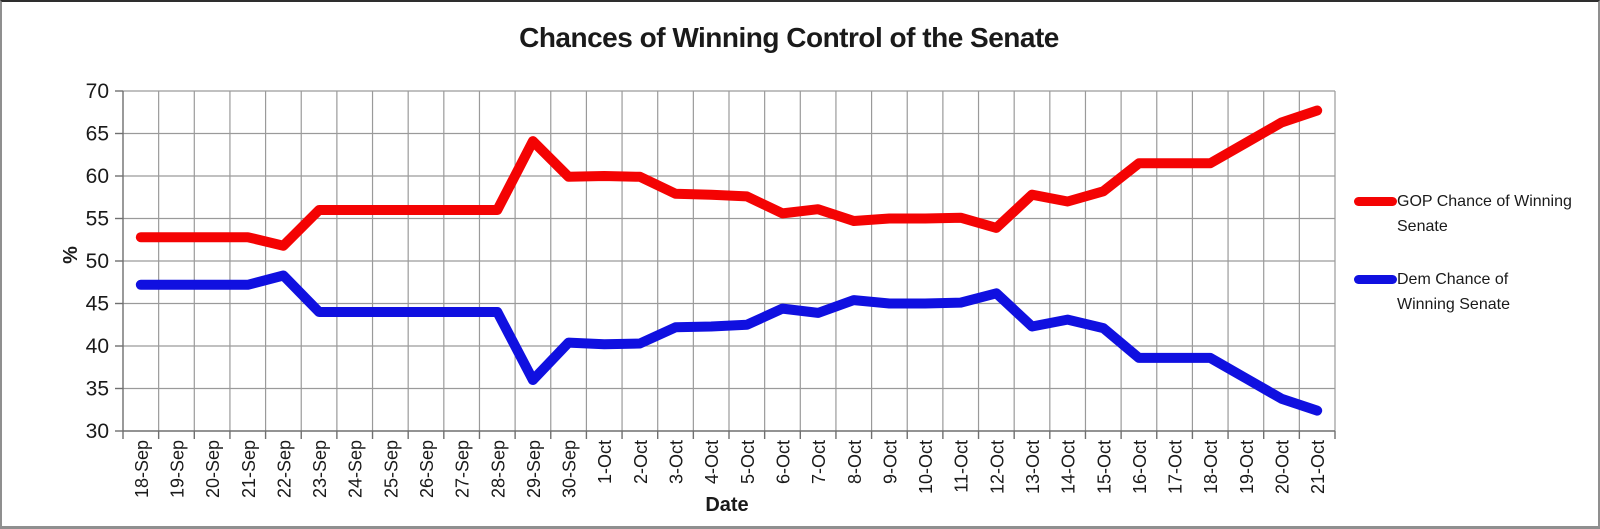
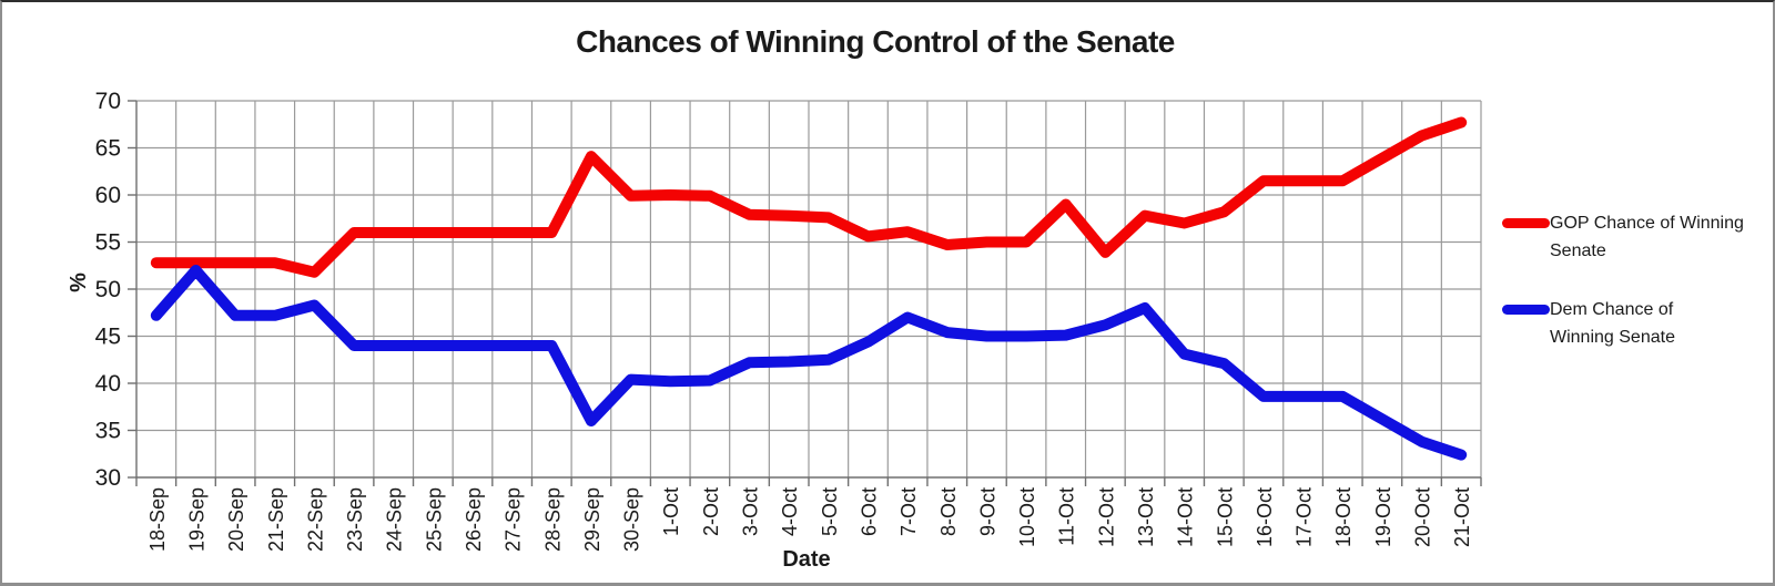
Dem Chance of Winning Senate/19-Sep: 47 -> 52
Dem Chance of Winning Senate/7-Oct: 44 -> 47
GOP Chance of Winning Senate/11-Oct: 55 -> 59
Dem Chance of Winning Senate/13-Oct: 42 -> 48
